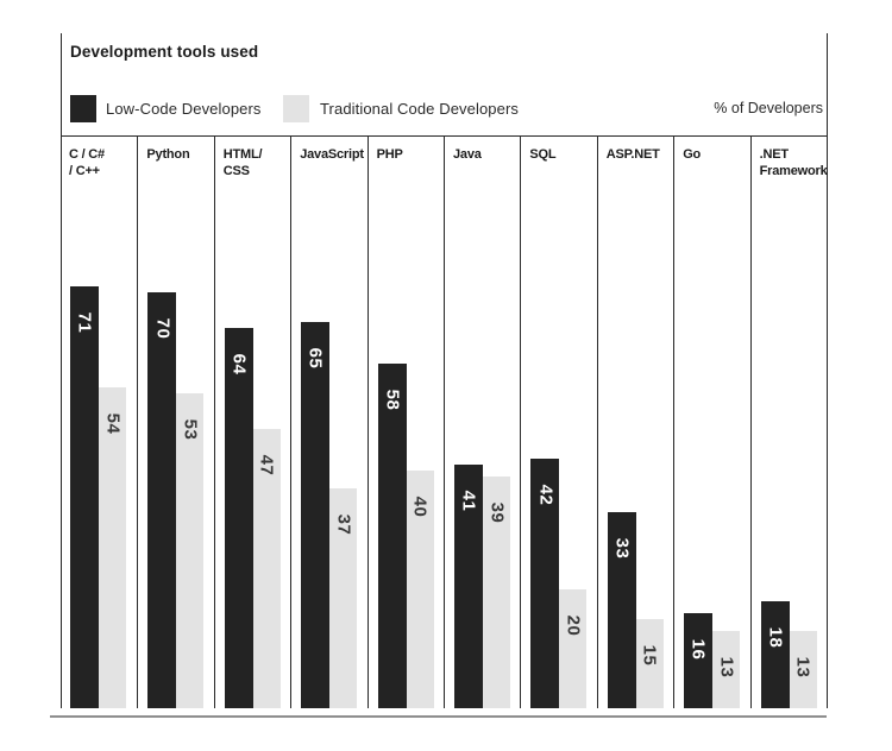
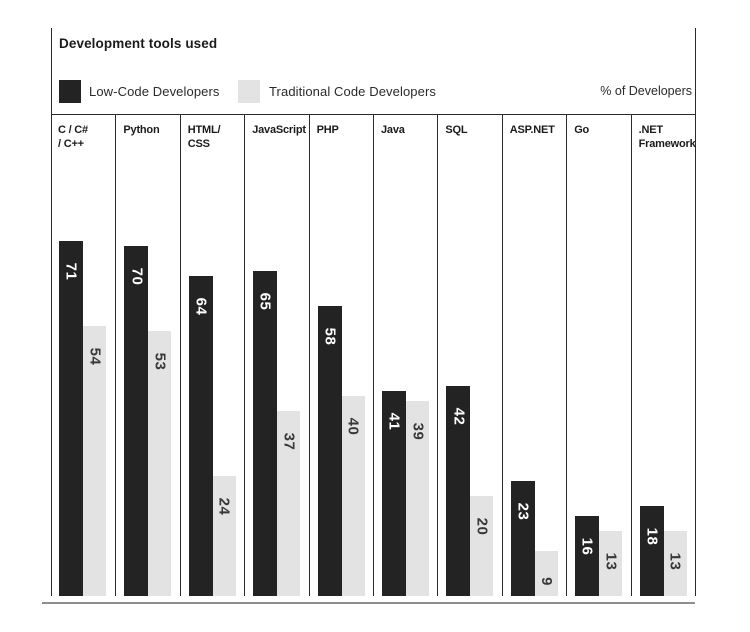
Traditional Code Developers/HTML/ CSS: 47 -> 24
Low-Code Developers/ASP.NET: 33 -> 23
Traditional Code Developers/ASP.NET: 15 -> 9
